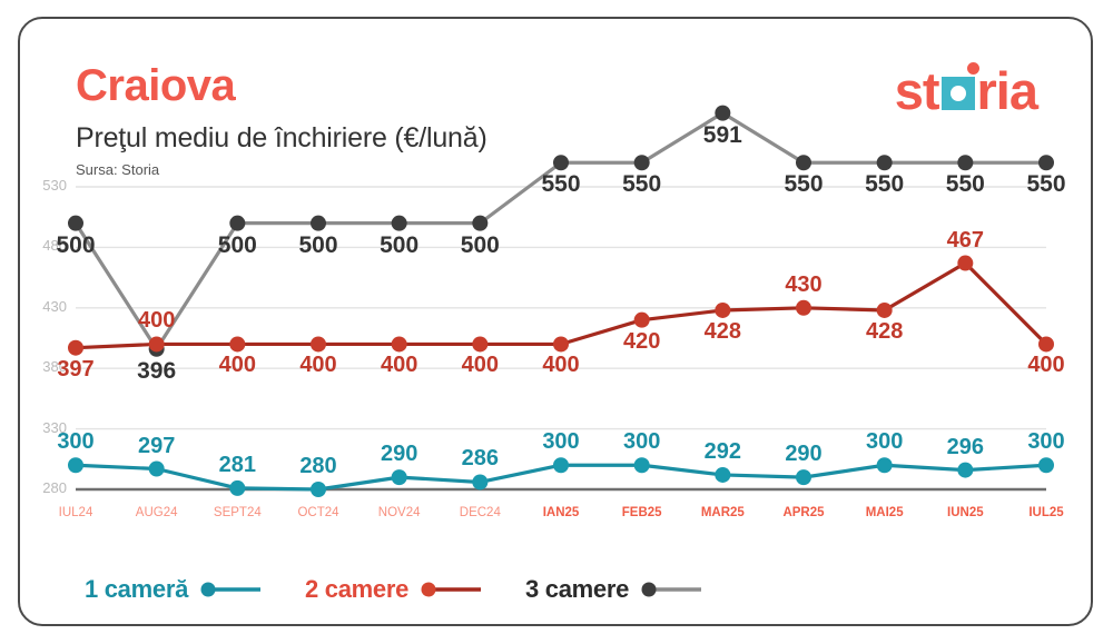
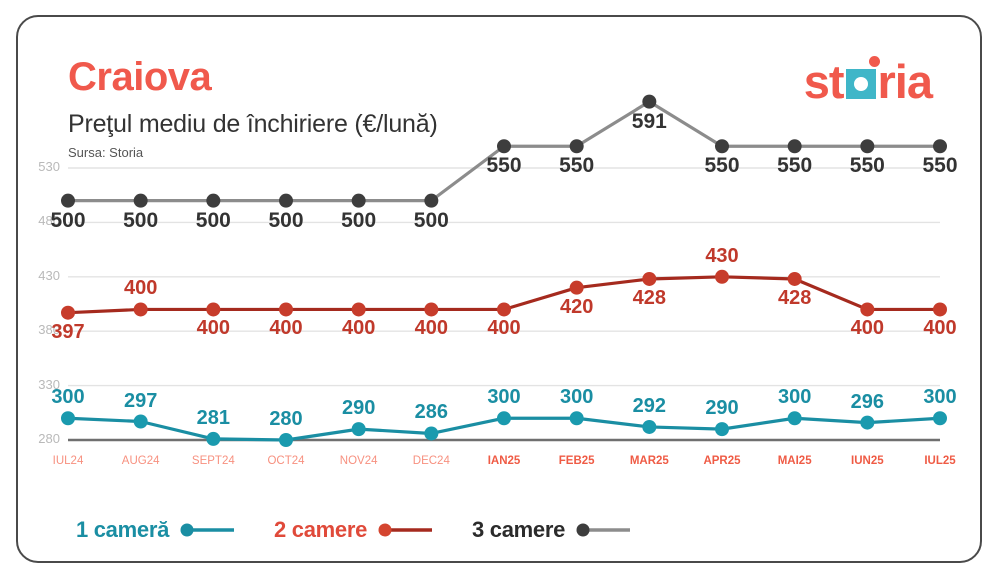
3 camere/AUG24: 396 -> 500
2 camere/IUN25: 467 -> 400
